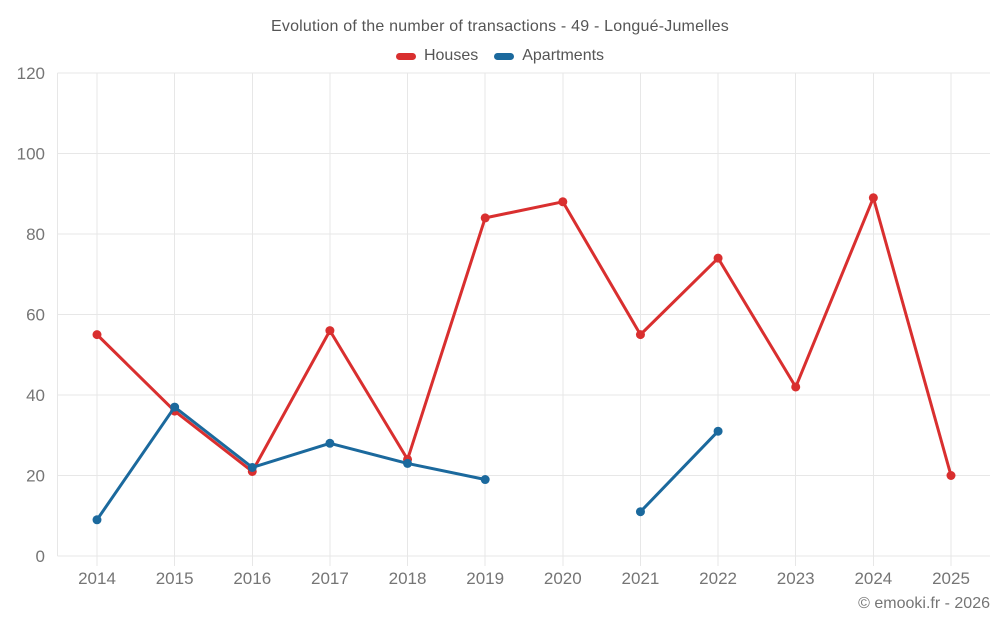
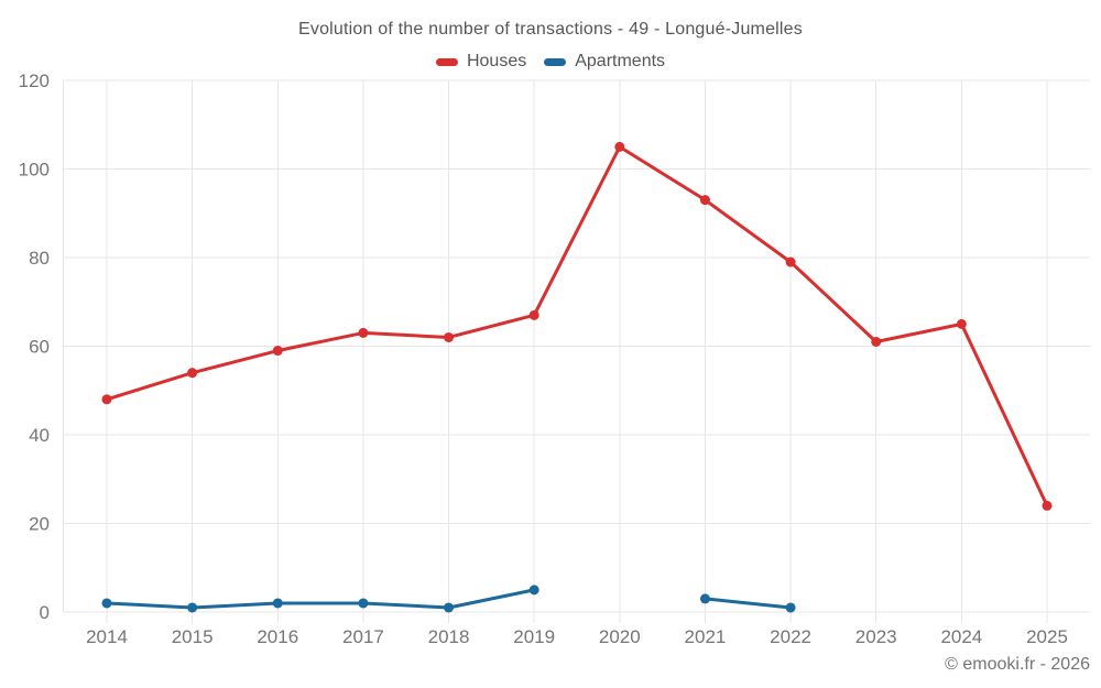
Houses/2014: 55 -> 48
Apartments/2014: 9 -> 2
Houses/2015: 36 -> 54
Apartments/2015: 37 -> 1
Houses/2016: 21 -> 59
Apartments/2016: 22 -> 2
Houses/2017: 56 -> 63
Apartments/2017: 28 -> 2
Houses/2018: 24 -> 62
Apartments/2018: 23 -> 1
Houses/2019: 84 -> 67
Apartments/2019: 19 -> 5
Houses/2020: 88 -> 105
Houses/2021: 55 -> 93
Apartments/2021: 11 -> 3
Houses/2022: 74 -> 79
Apartments/2022: 31 -> 1
Houses/2023: 42 -> 61
Houses/2024: 89 -> 65
Houses/2025: 20 -> 24
